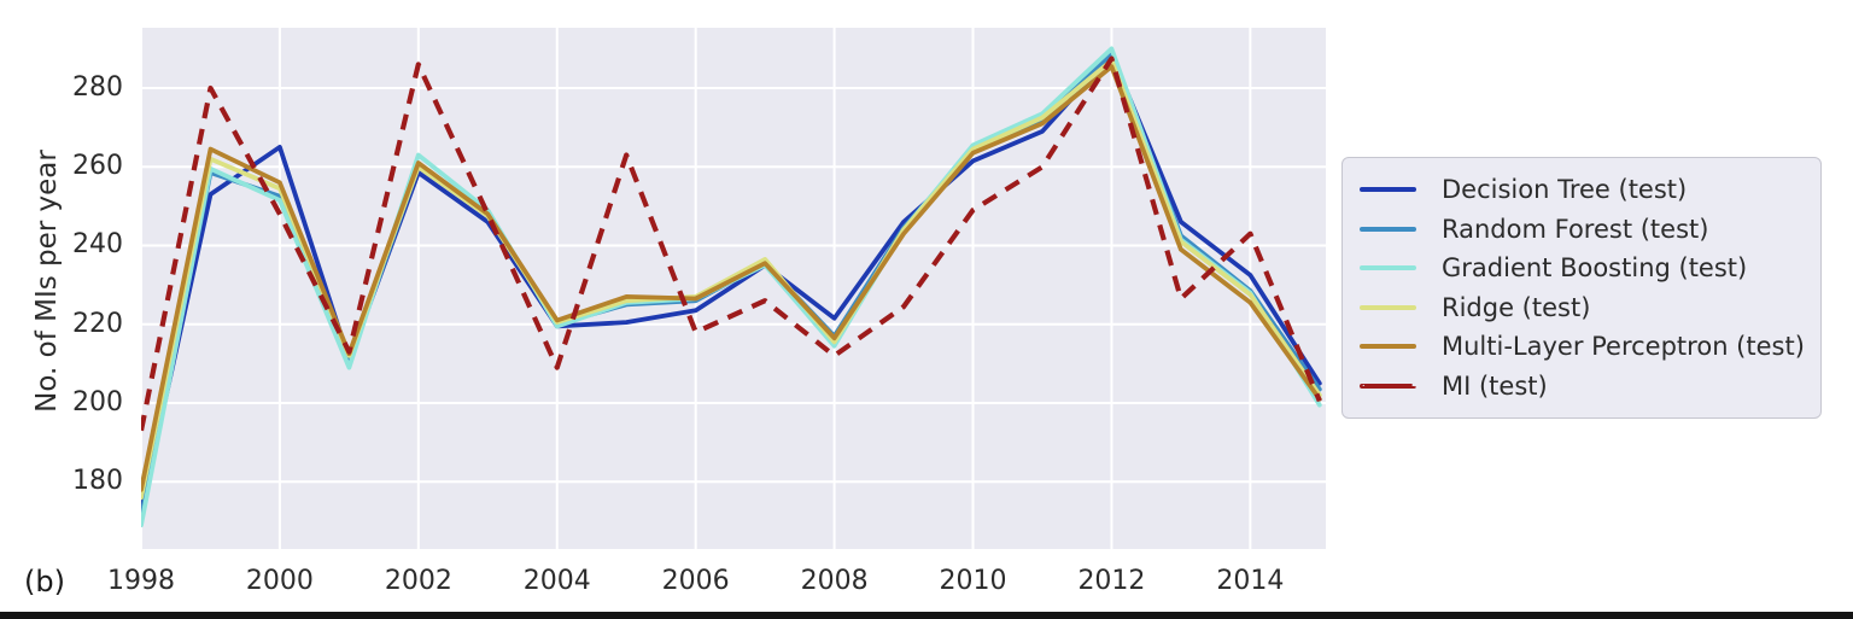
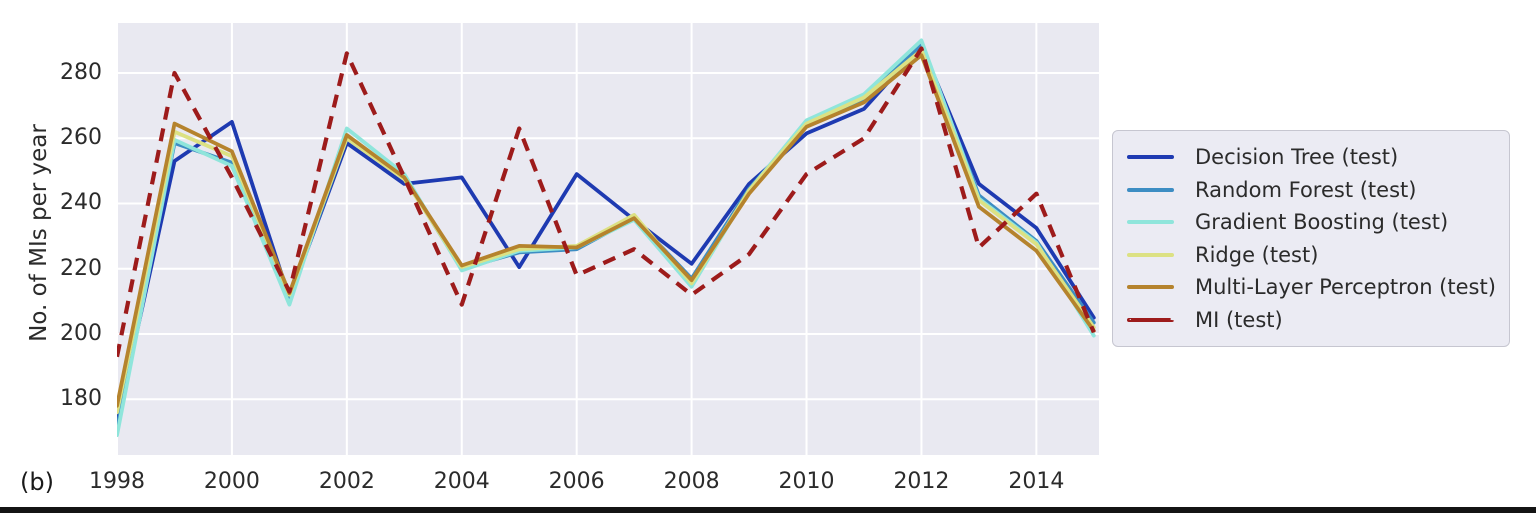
Decision Tree (test)/2004: 220 -> 248
Decision Tree (test)/2006: 224 -> 249
